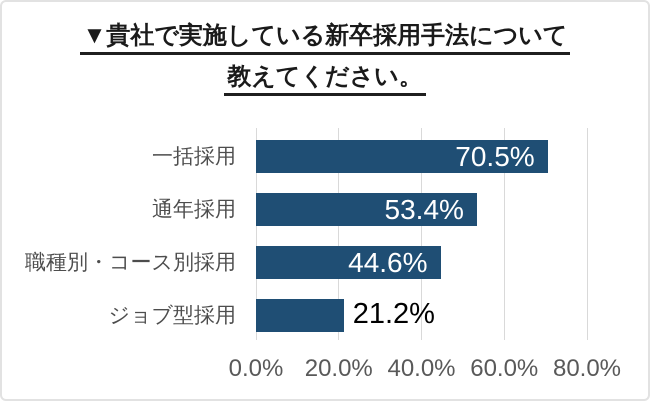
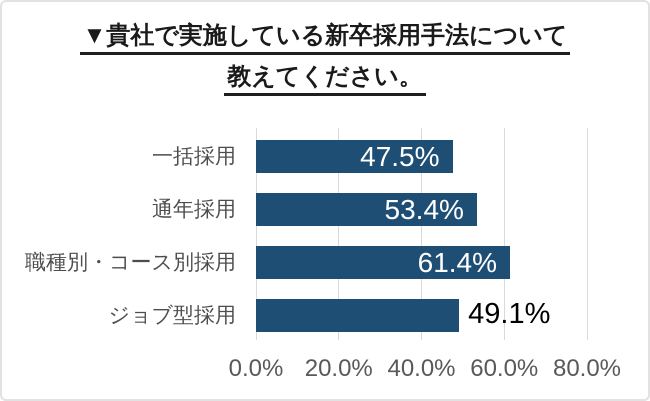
一括採用: 70.5% -> 47.5%
職種別・コース別採用: 44.6% -> 61.4%
ジョブ型採用: 21.2% -> 49.1%
